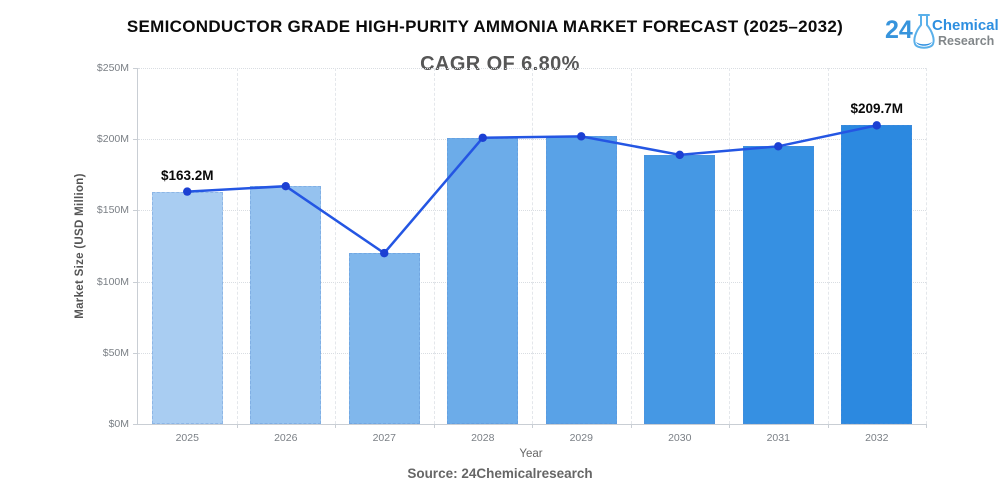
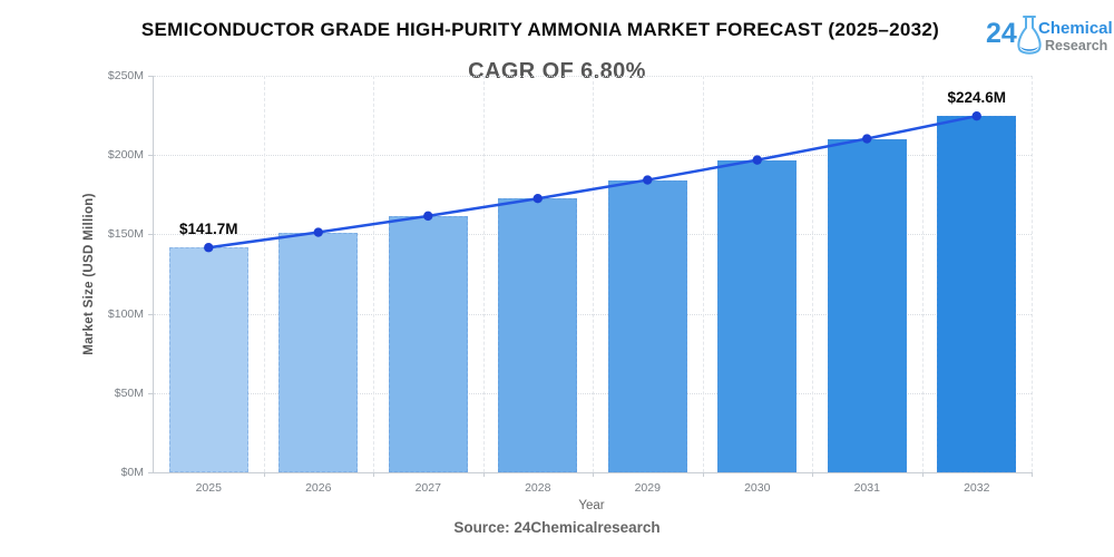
2025: $163.2M -> $141.7M
2026: $167M -> $151M
2027: $120M -> $162M
2028: $201M -> $173M
2029: $202M -> $184M
2030: $189M -> $197M
2031: $195M -> $210M
2032: $209.7M -> $224.6M
